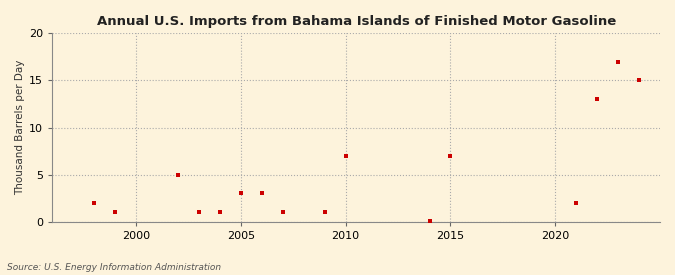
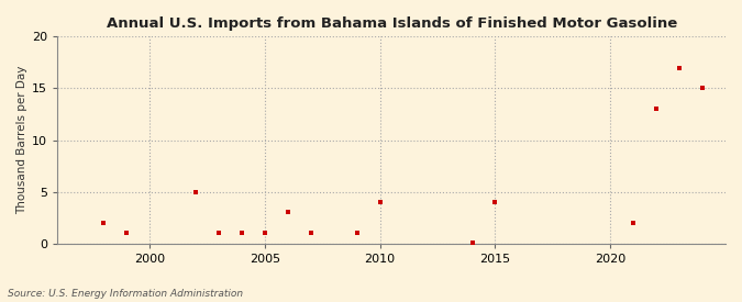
2005: 3.0 -> 1.0
2010: 7.0 -> 4.0
2015: 7.0 -> 4.0
